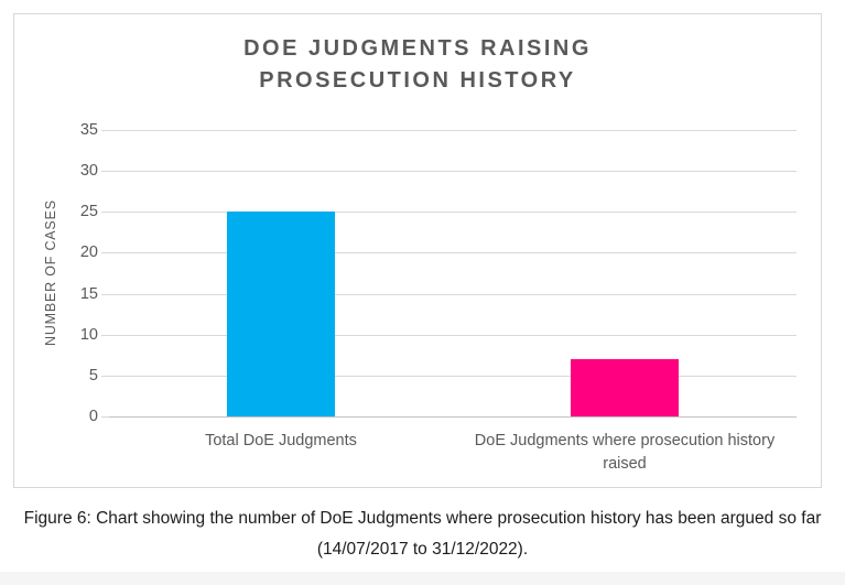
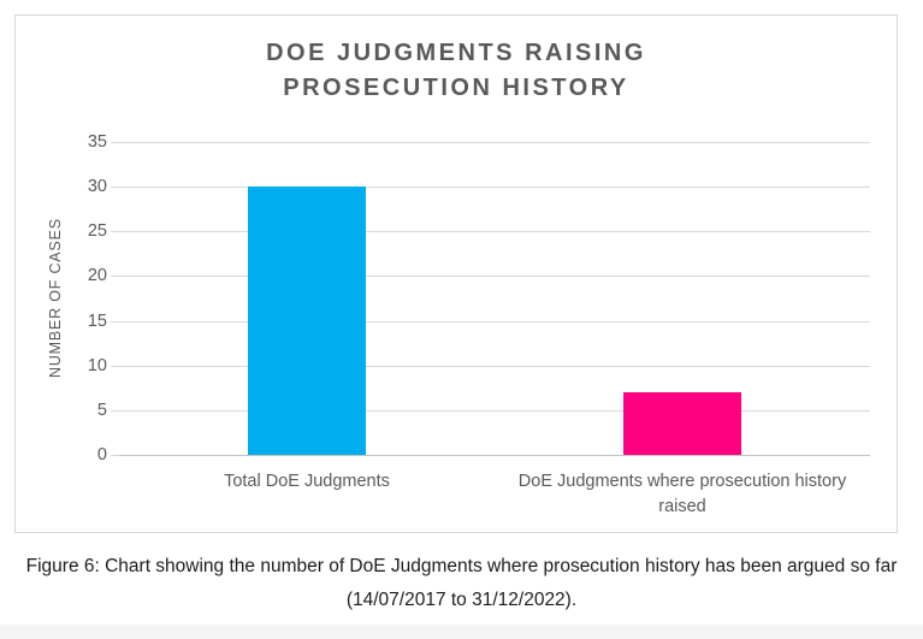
Total DoE Judgments: 25 -> 30
